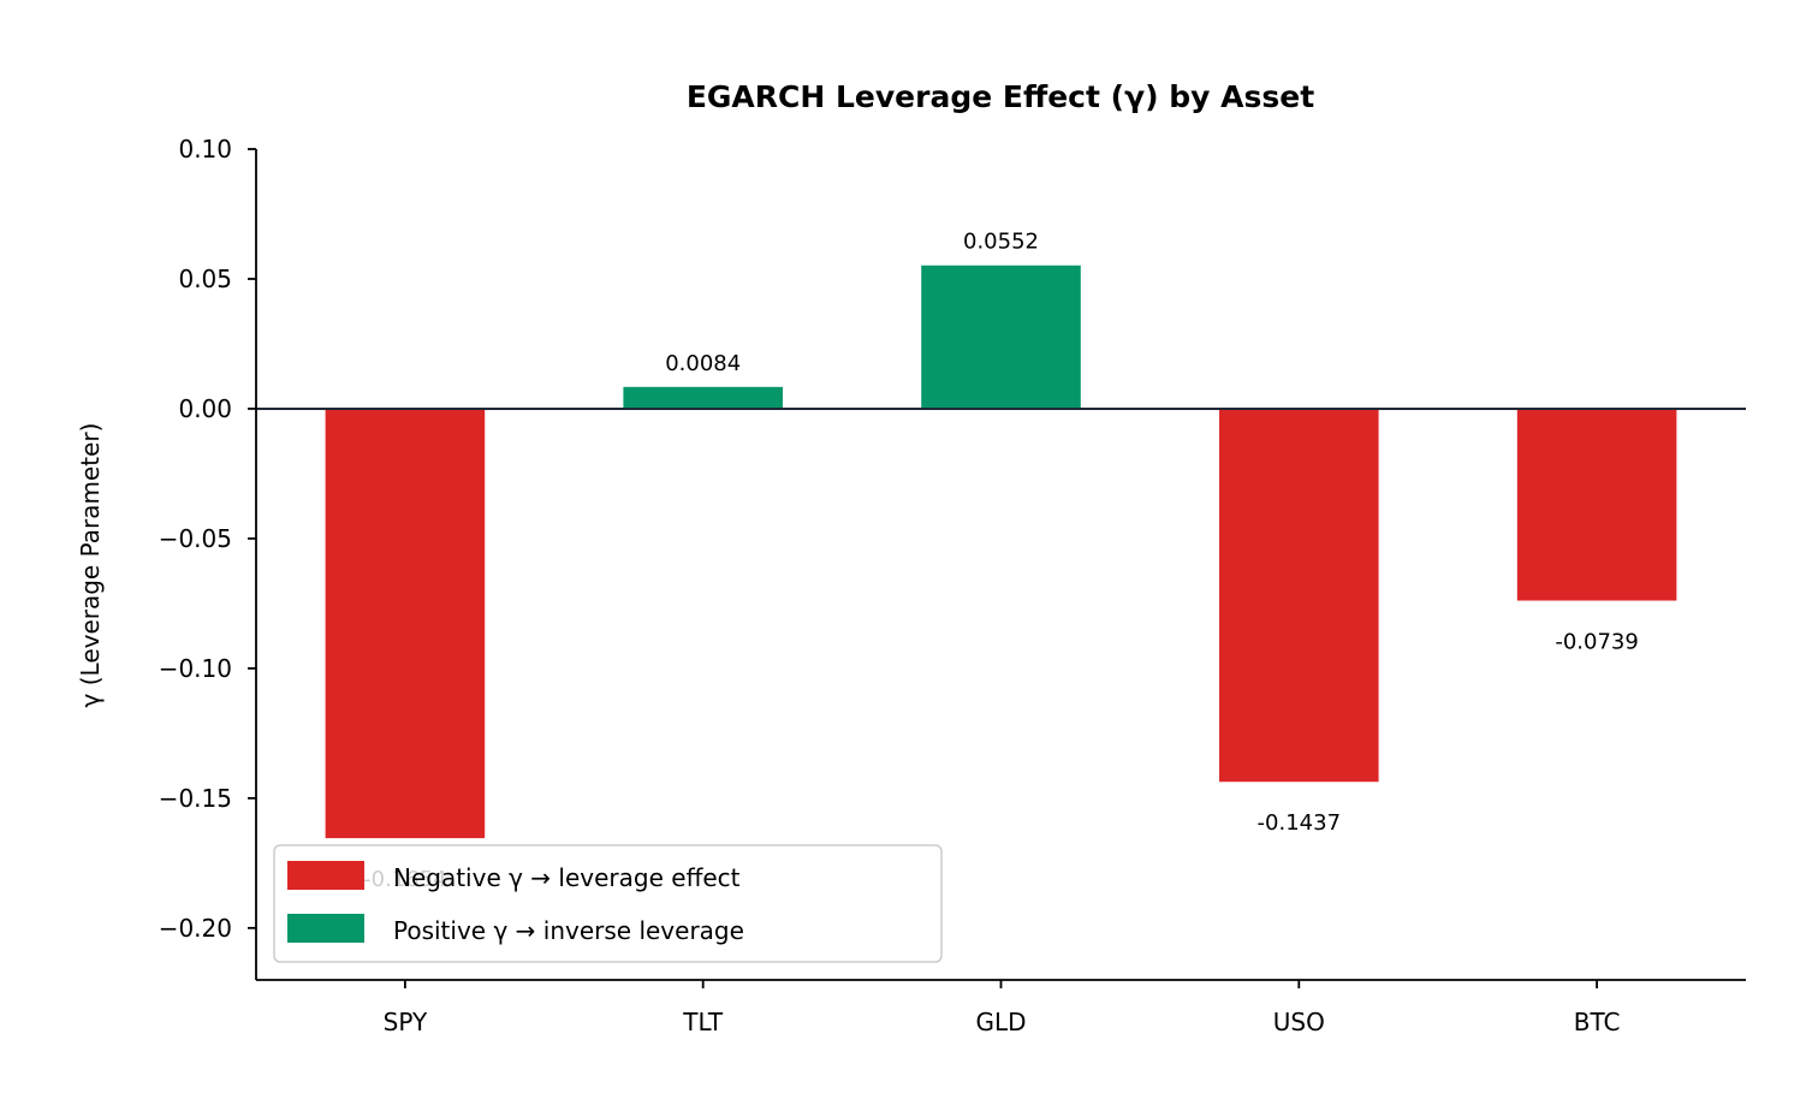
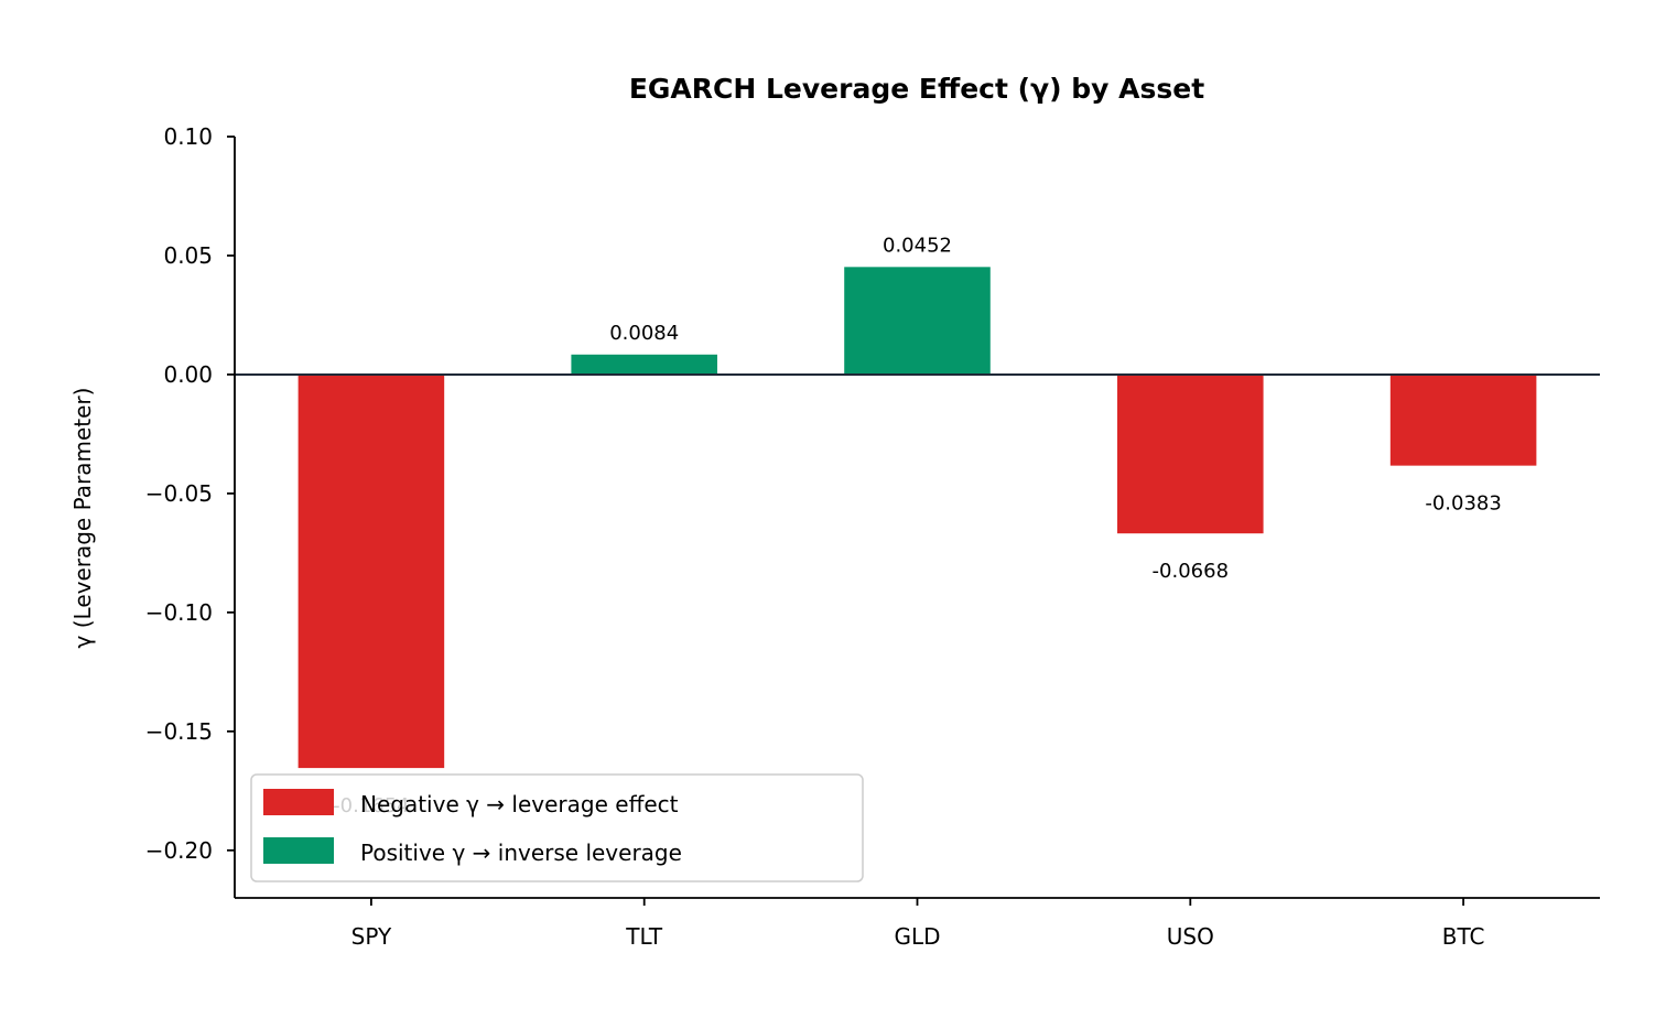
GLD: 0.0552 -> 0.0452
USO: -0.1437 -> -0.0668
BTC: -0.0739 -> -0.0383
